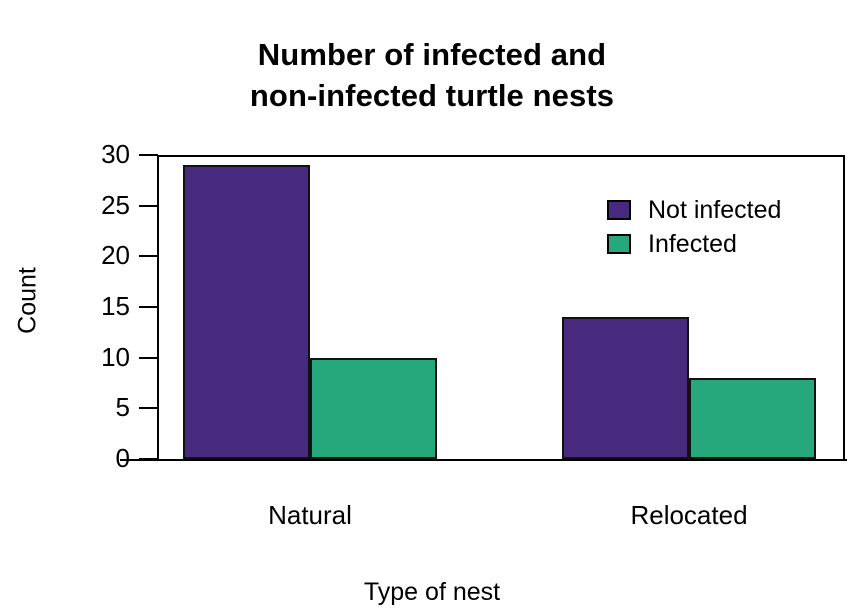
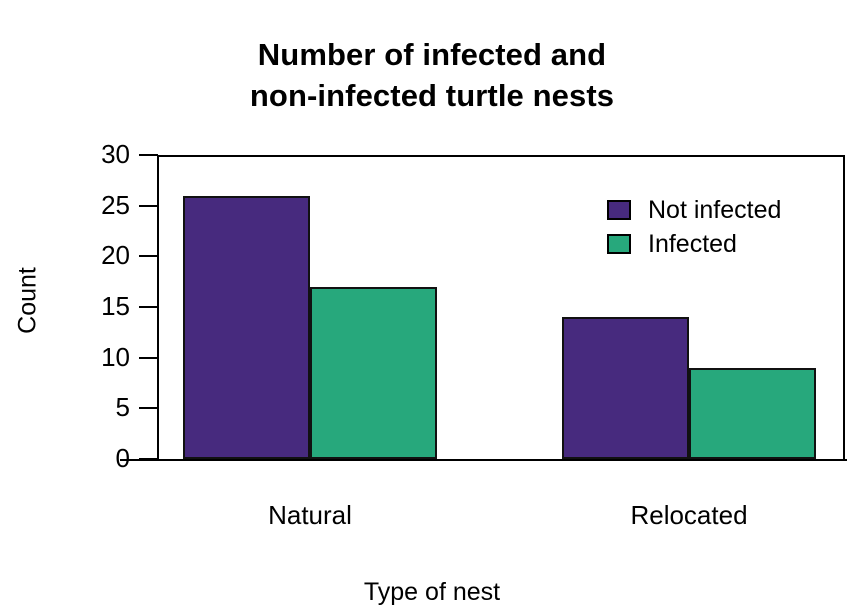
Not infected/Natural: 29 -> 26
Infected/Natural: 10 -> 17
Infected/Relocated: 8 -> 9
